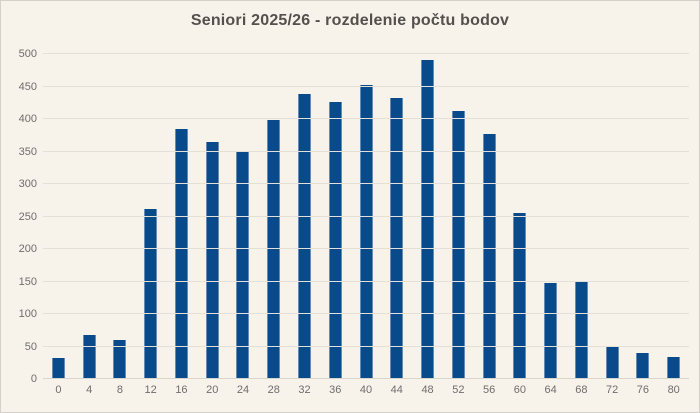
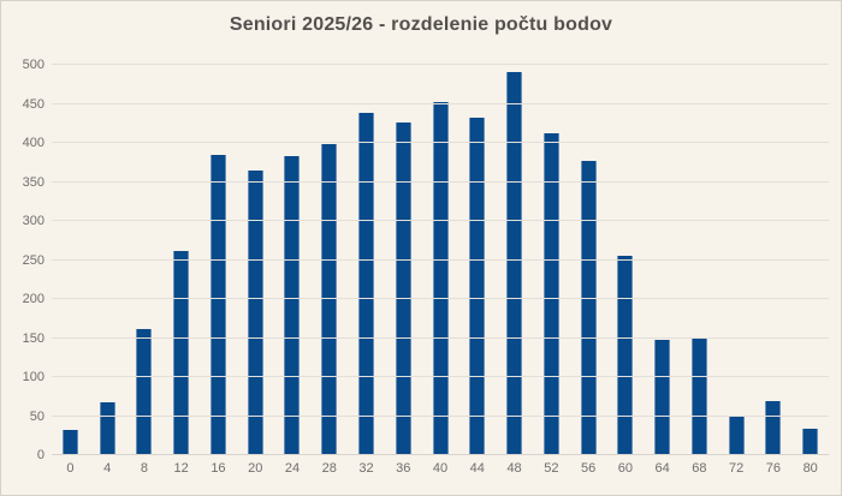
8: 60 -> 160
24: 350 -> 380
76: 40 -> 70
